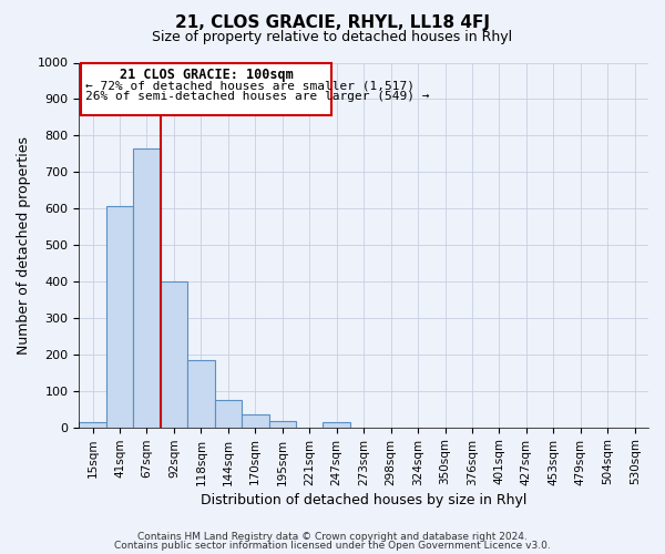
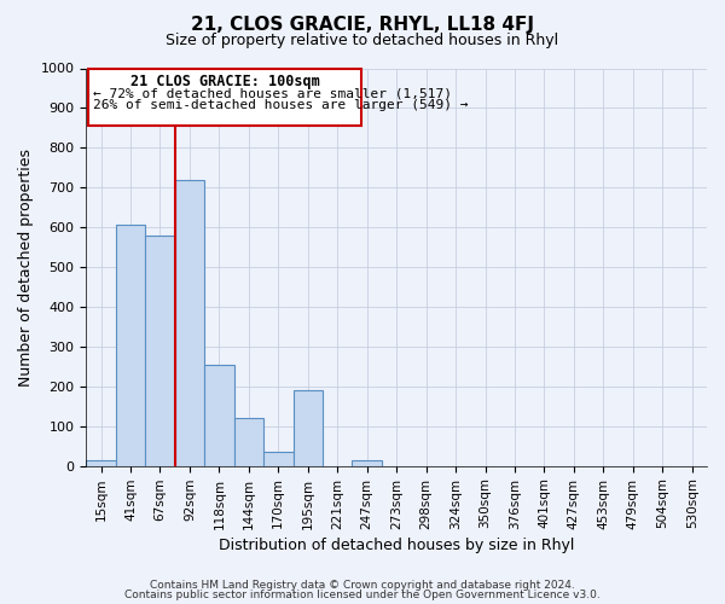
67sqm: 765 -> 580
92sqm: 400 -> 720
118sqm: 185 -> 255
144sqm: 75 -> 120
195sqm: 18 -> 190
